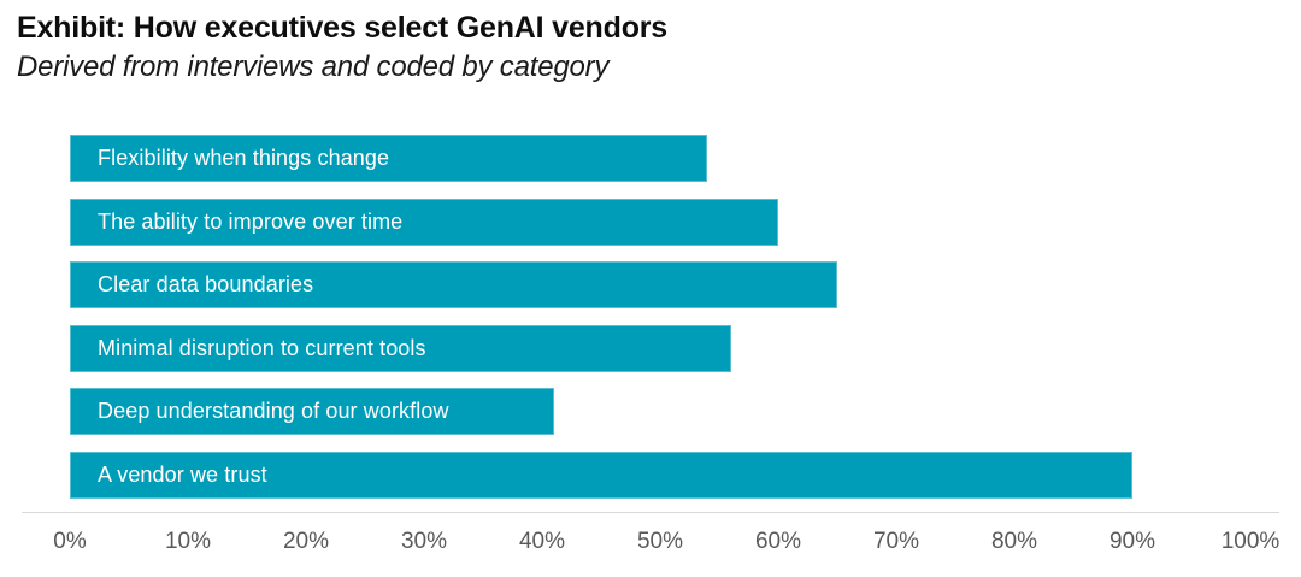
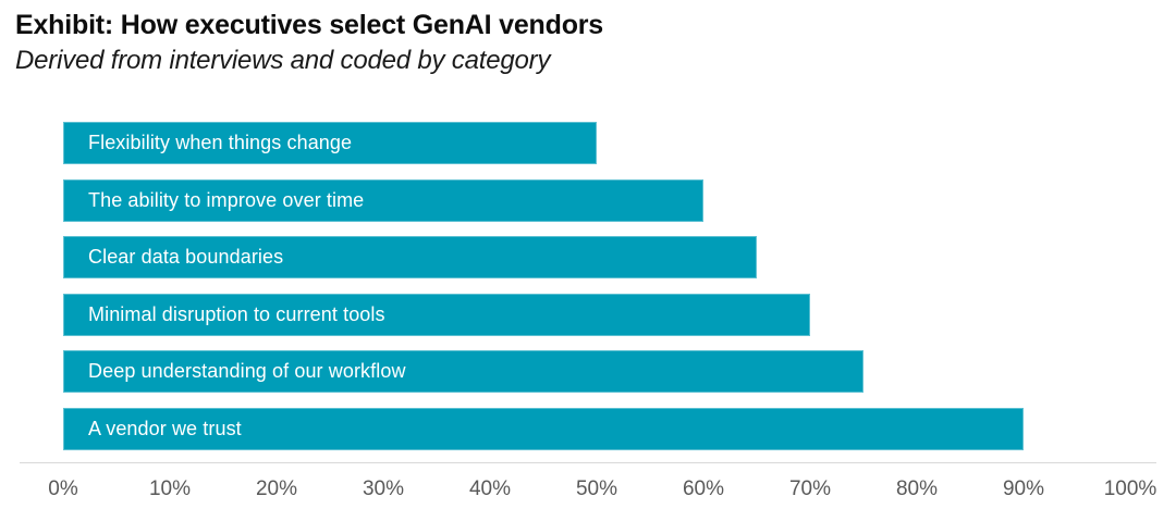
Flexibility when things change: 54% -> 50%
Minimal disruption to current tools: 56% -> 70%
Deep understanding of our workflow: 41% -> 75%
